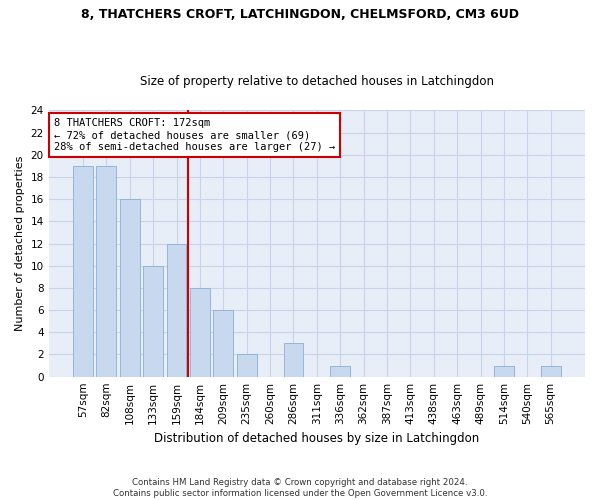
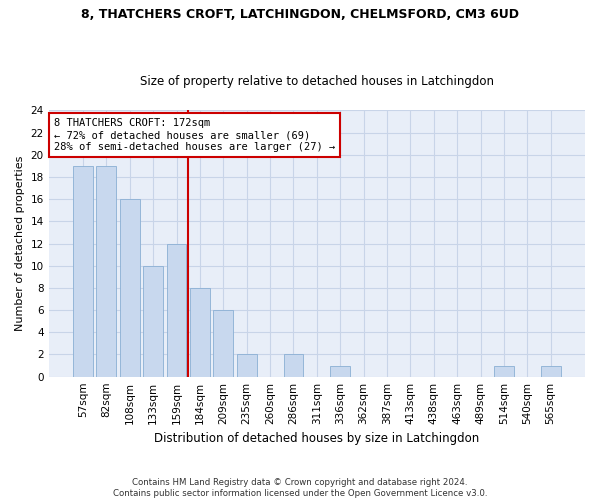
286sqm: 3 -> 2
